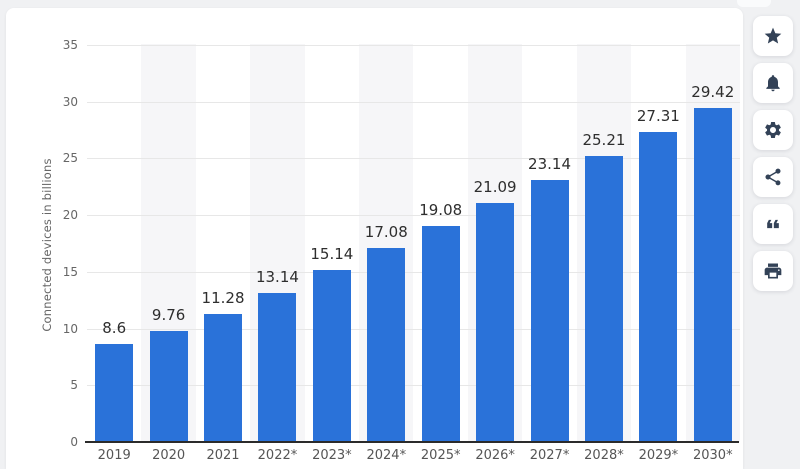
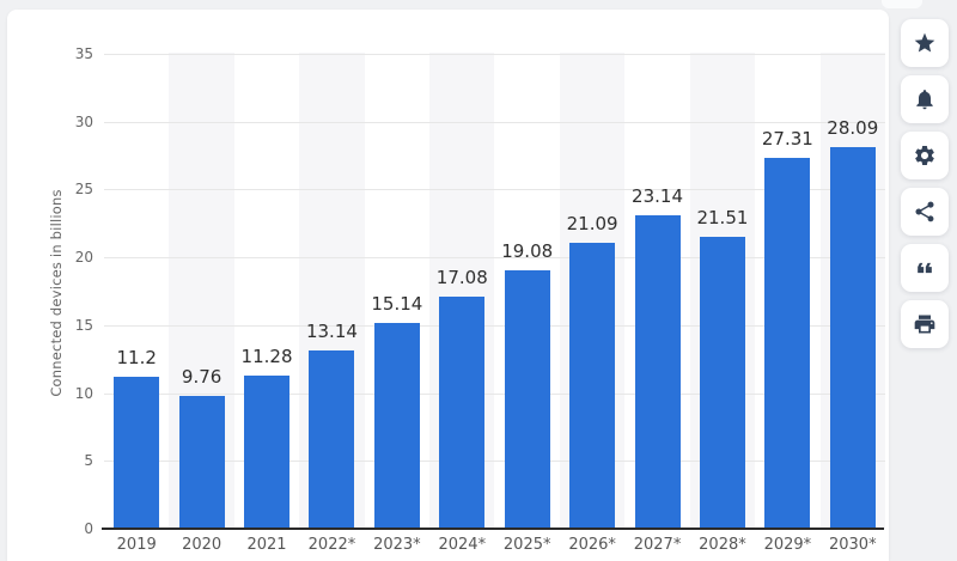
2019: 8.6 -> 11.2
2028*: 25.21 -> 21.51
2030*: 29.42 -> 28.09
